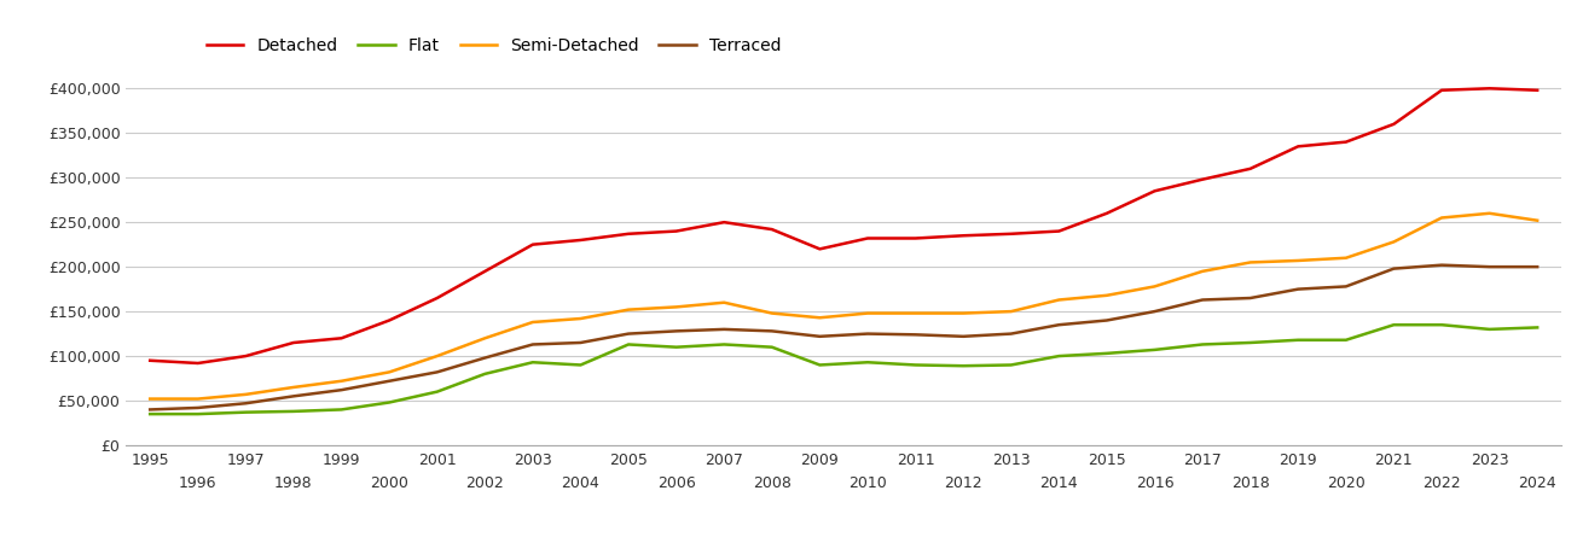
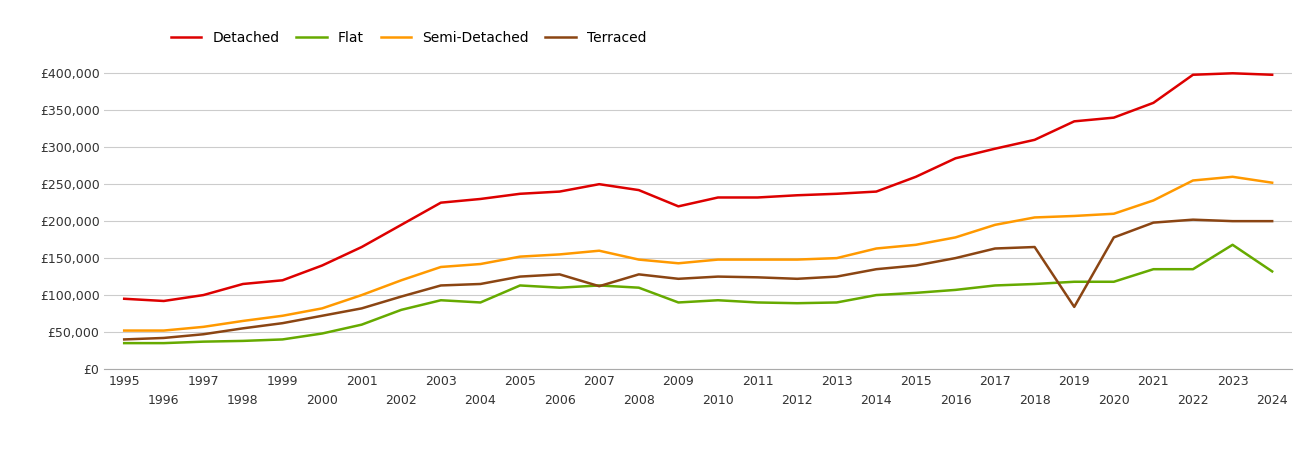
Terraced/2007: £130,000 -> £112,000
Terraced/2019: £175,000 -> £84,000
Flat/2023: £130,000 -> £168,000
